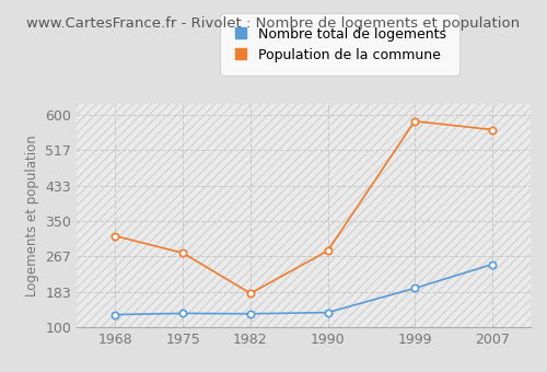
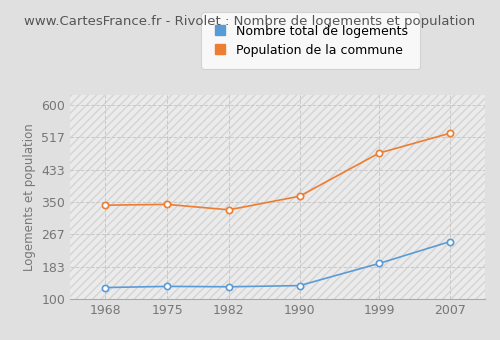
Population de la commune/1968: 315 -> 342
Population de la commune/1975: 275 -> 344
Population de la commune/1982: 180 -> 330
Population de la commune/1990: 280 -> 365
Population de la commune/1999: 585 -> 476
Population de la commune/2007: 565 -> 527
